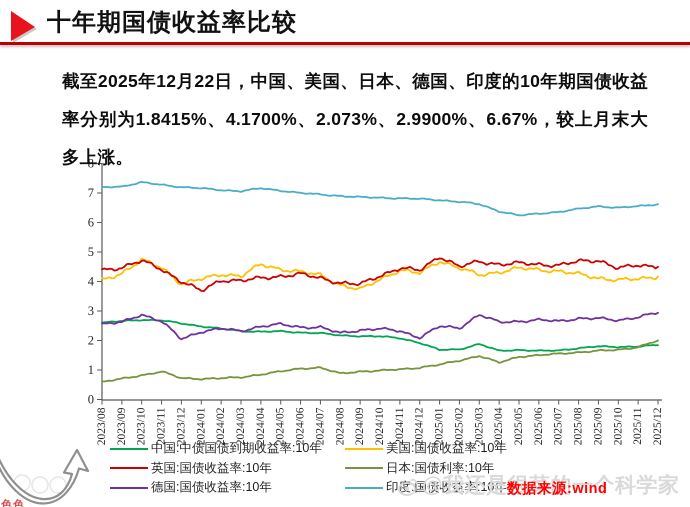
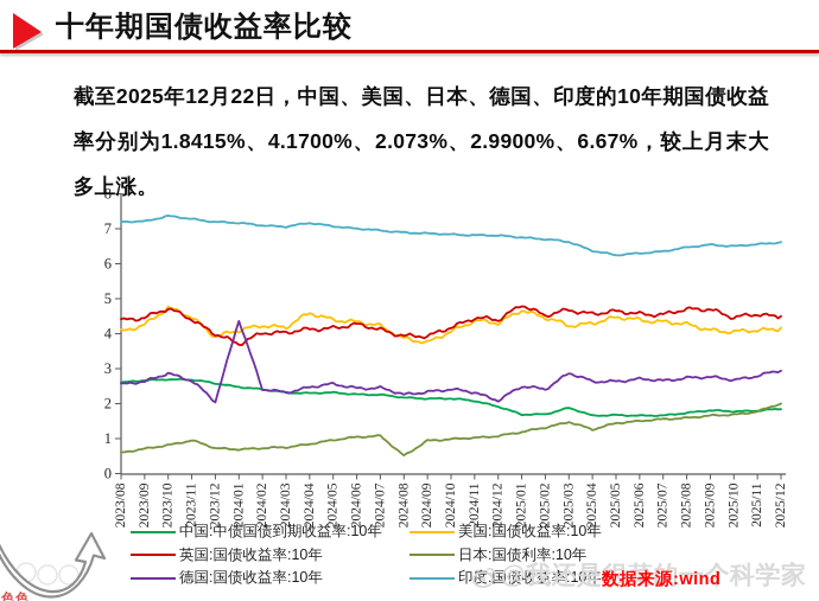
德国:国债收益率:10年/2024/01: 2.3 -> 4.4
日本:国债利率:10年/2024/08: 0.9 -> 0.5
